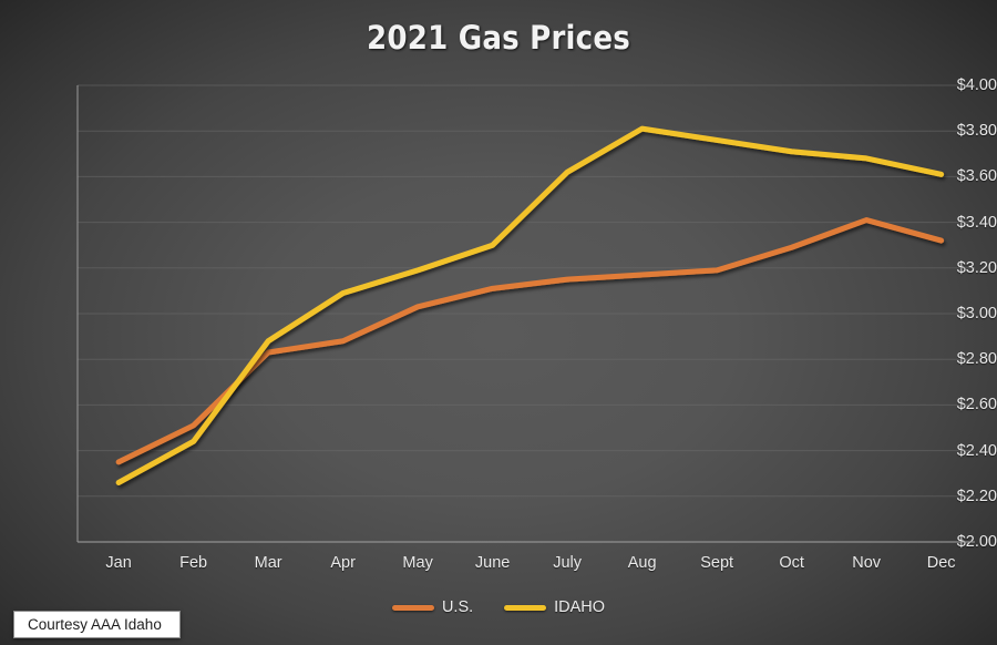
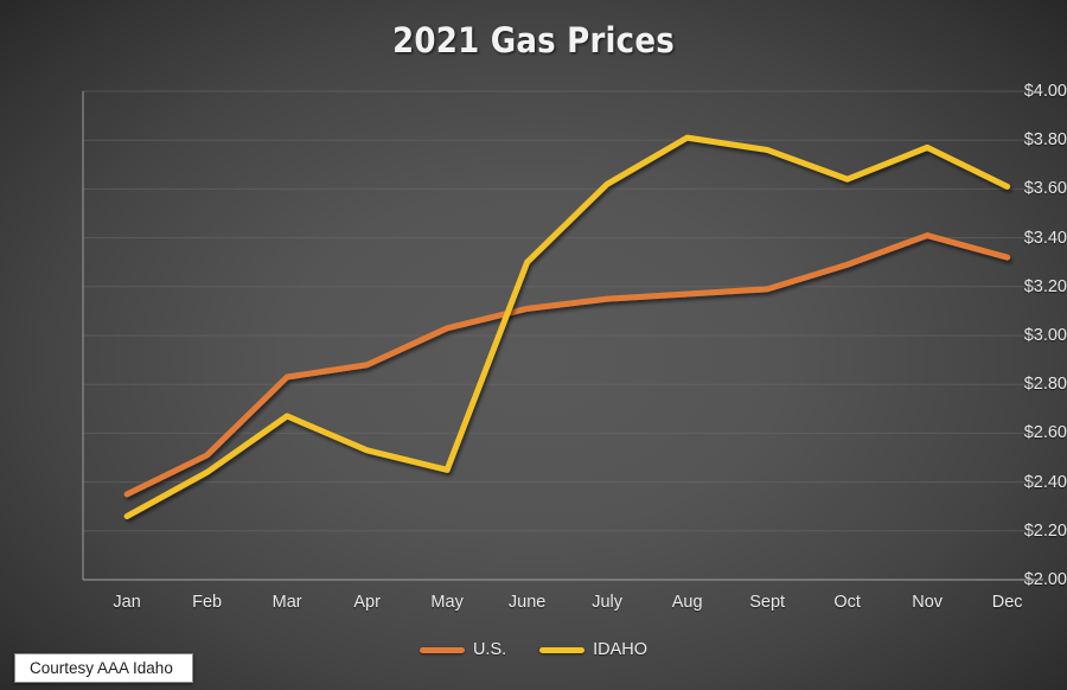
IDAHO/Mar: $2.88 -> $2.67
IDAHO/Apr: $3.09 -> $2.53
IDAHO/May: $3.19 -> $2.45
IDAHO/Oct: $3.71 -> $3.64
IDAHO/Nov: $3.68 -> $3.77
